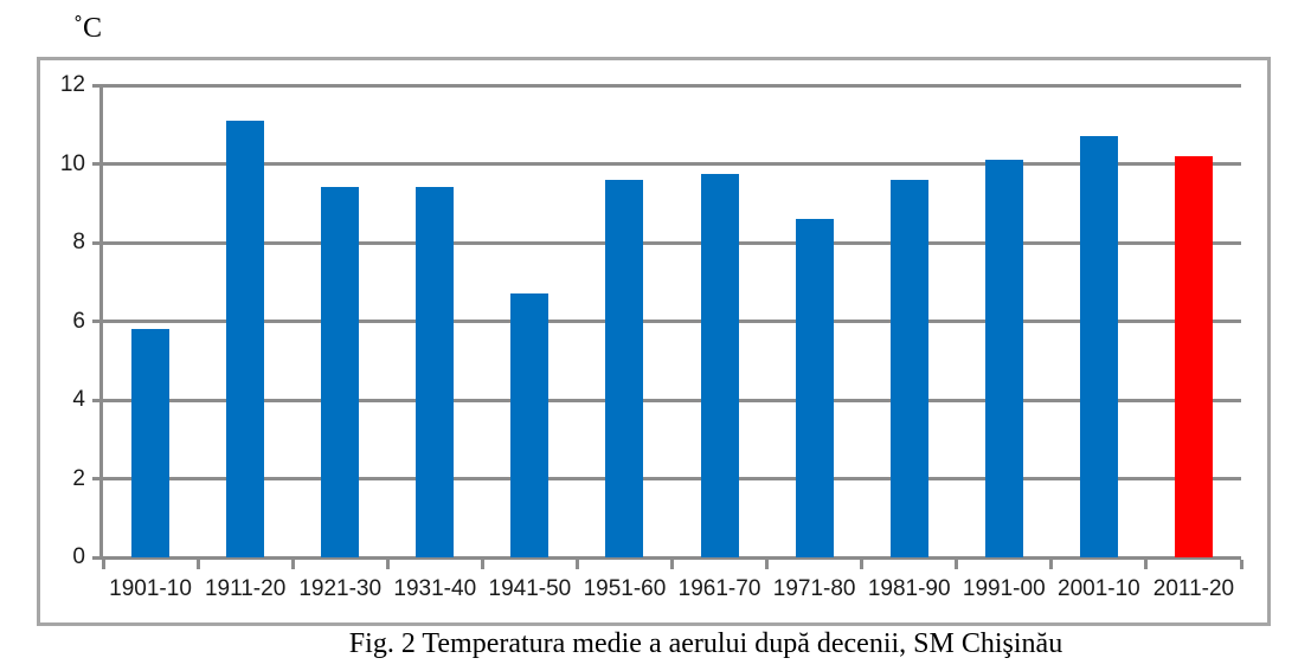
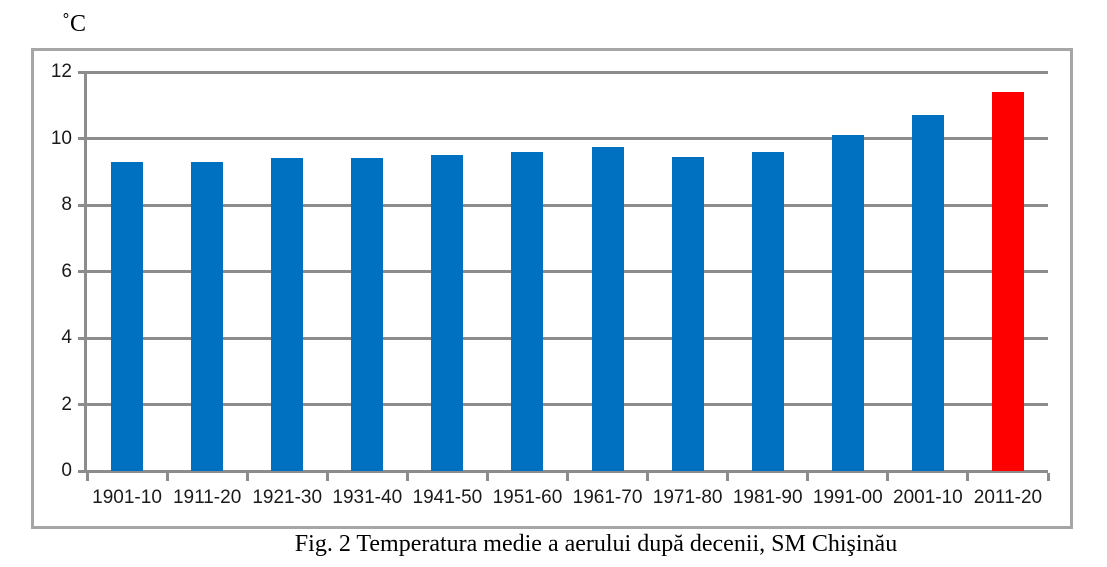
1901-10: 5.8 -> 9.3
1911-20: 11.1 -> 9.3
1941-50: 6.7 -> 9.5
1971-80: 8.6 -> 9.4
2011-20: 10.2 -> 11.4
